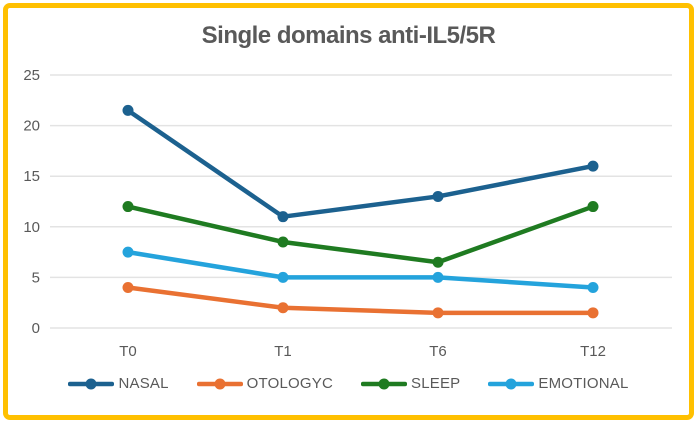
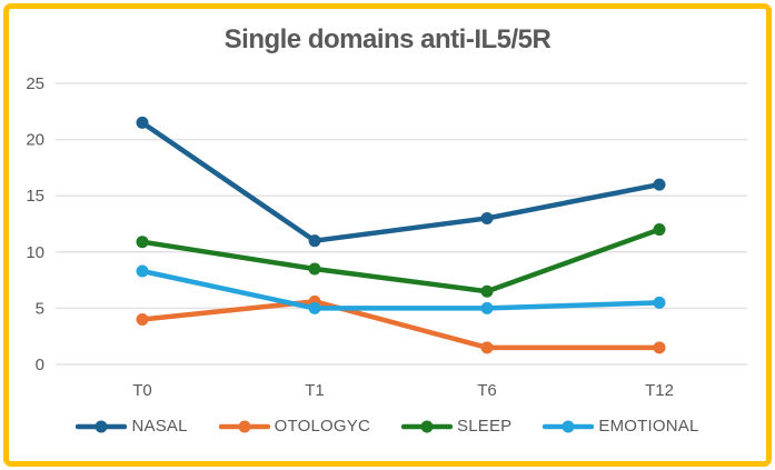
SLEEP/T0: 12.0 -> 10.9
EMOTIONAL/T0: 7.5 -> 8.3
OTOLOGYC/T1: 2.0 -> 5.6
EMOTIONAL/T12: 4.0 -> 5.5
